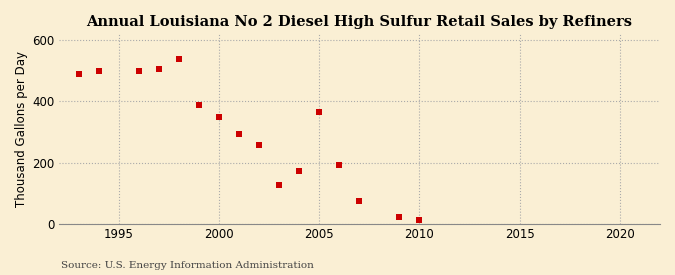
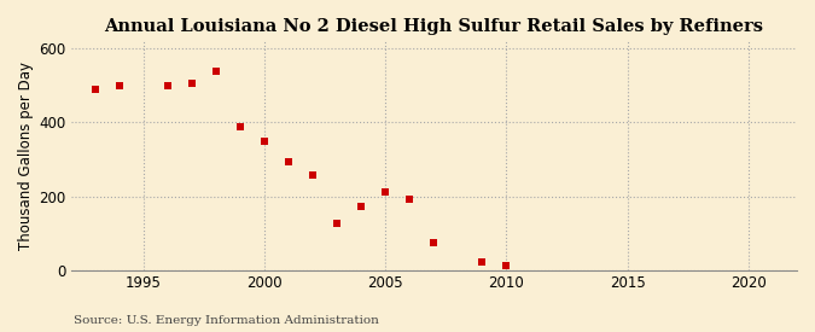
2005: 365 -> 213
